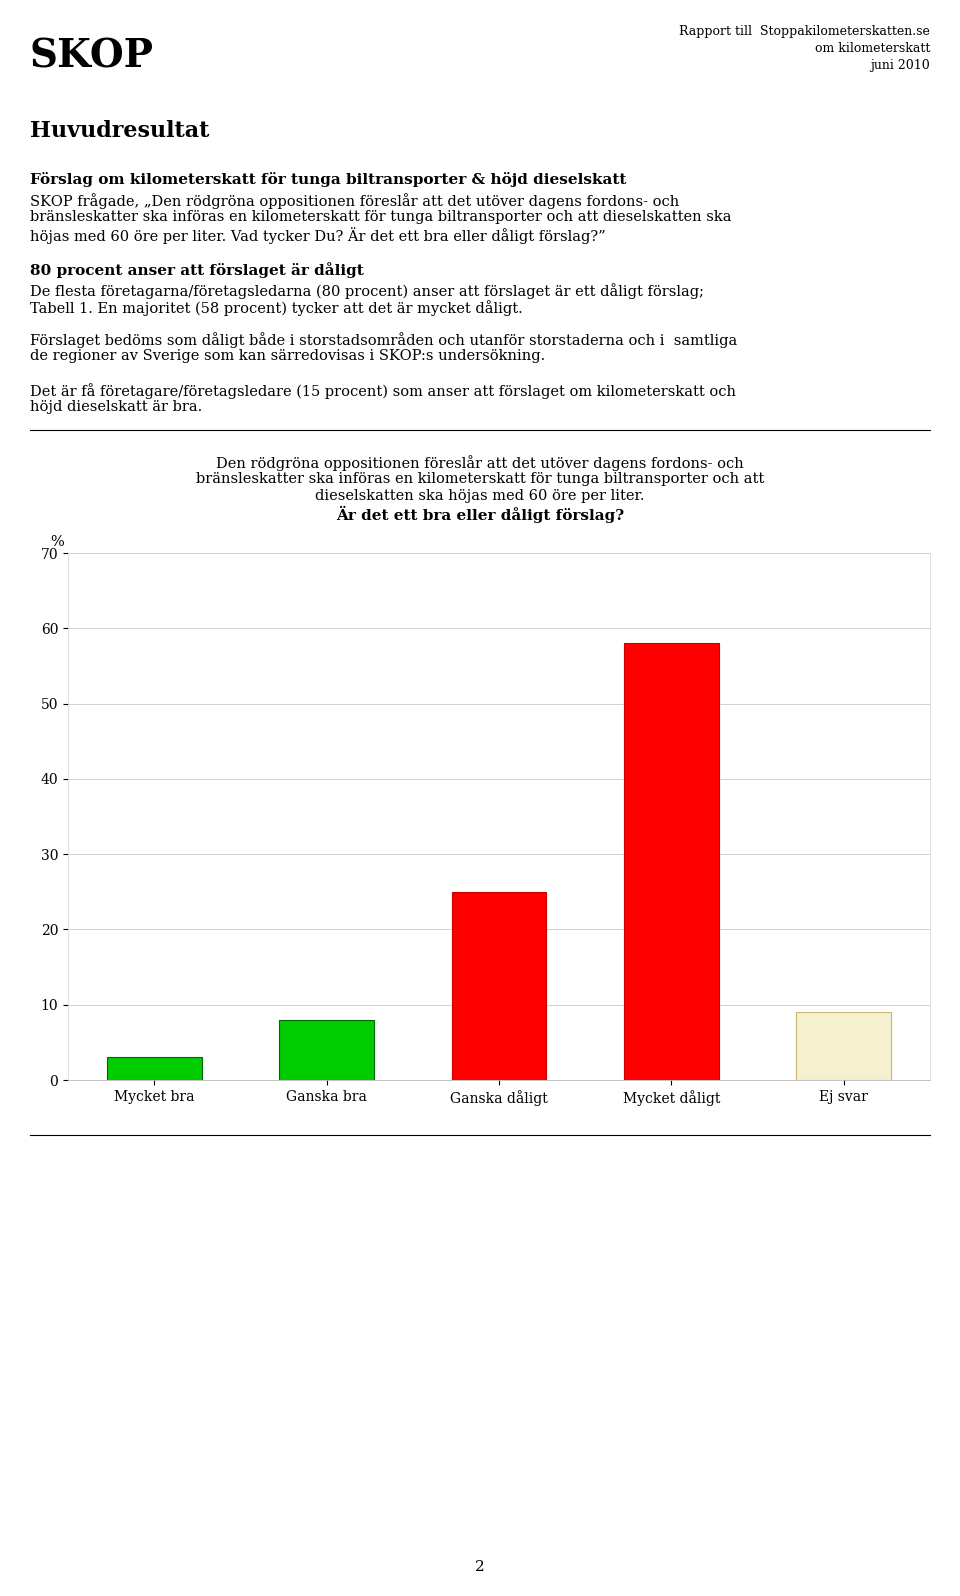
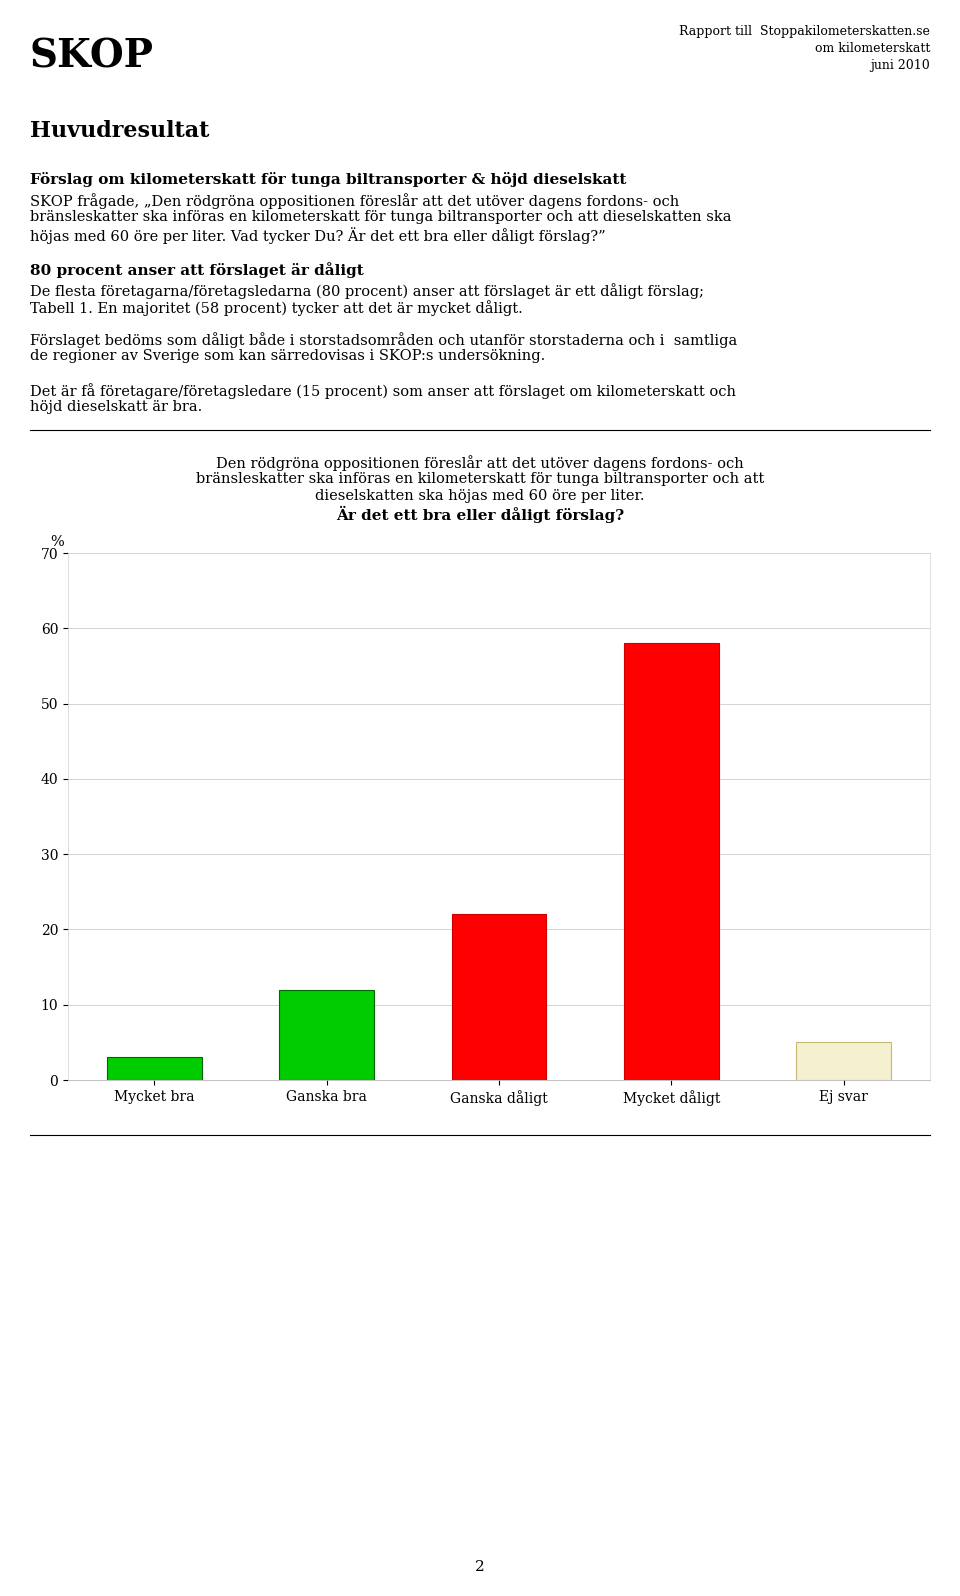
Ganska bra: 8 -> 12
Ganska dåligt: 25 -> 22
Ej svar: 9 -> 5
